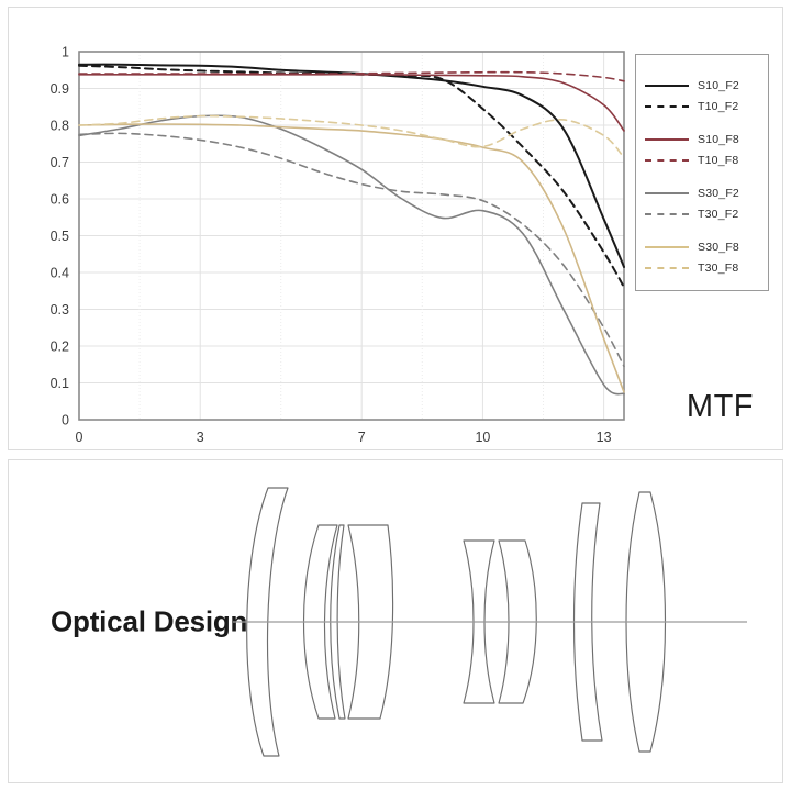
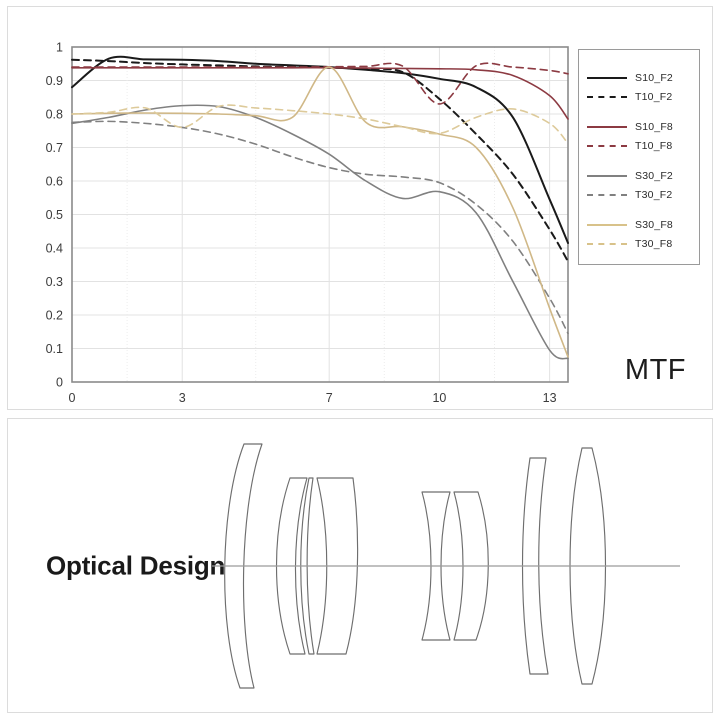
S10_F2/0: 0.96 -> 0.88
T30_F8/3: 0.82 -> 0.76
S30_F8/7: 0.79 -> 0.94
T10_F8/10: 0.94 -> 0.83
